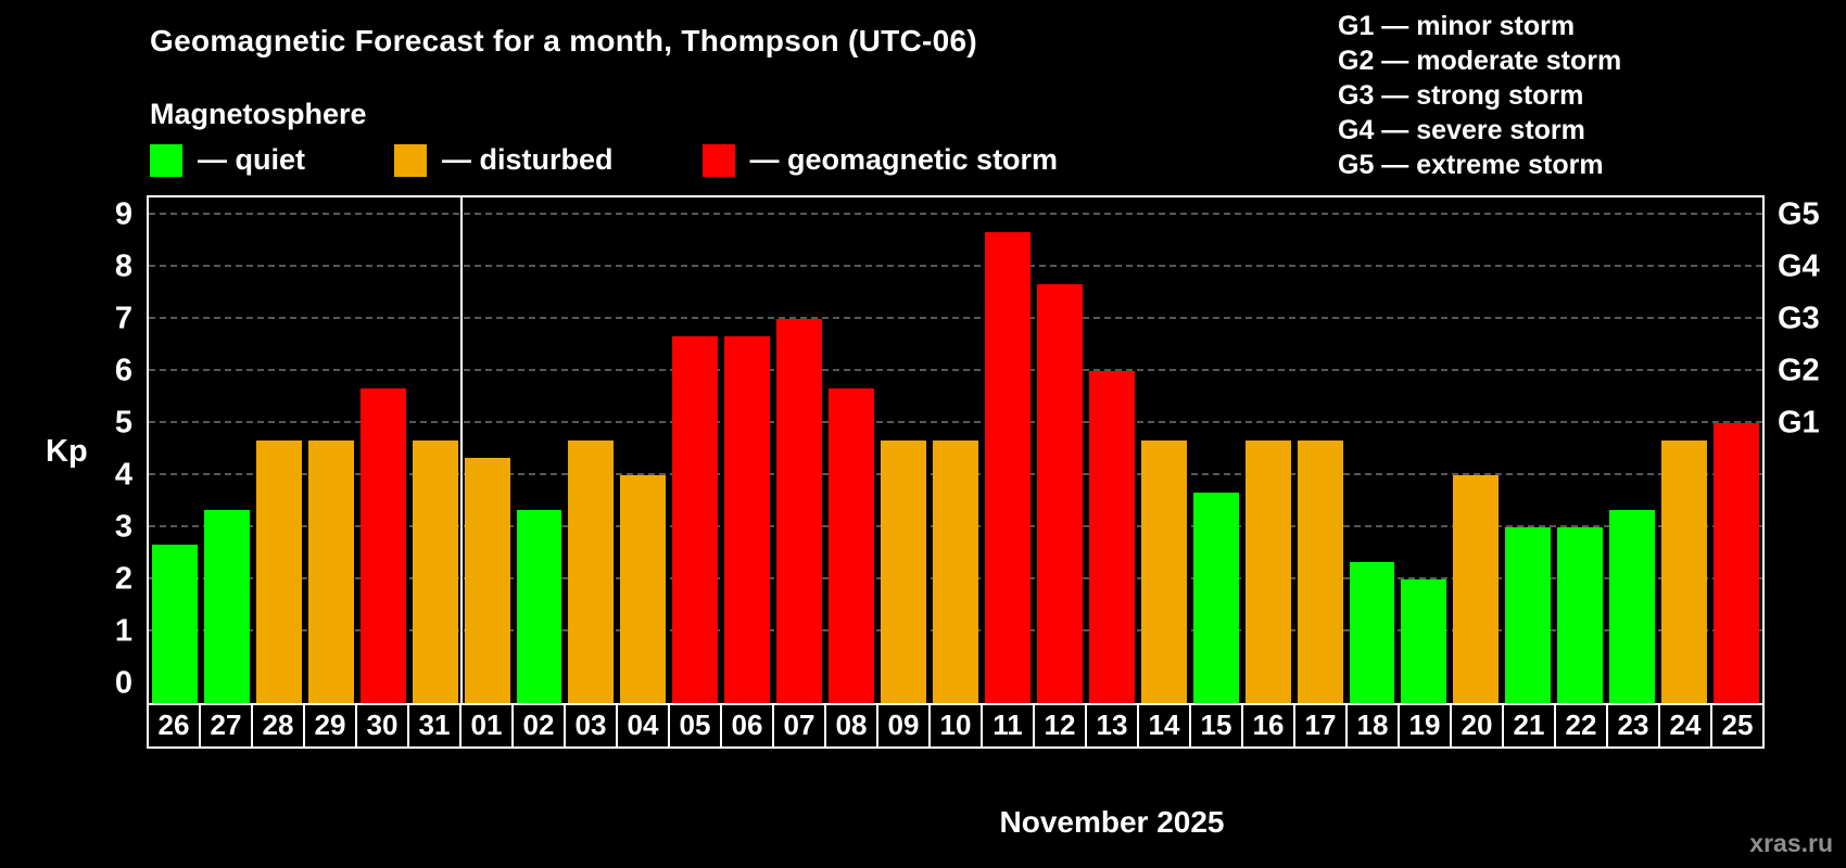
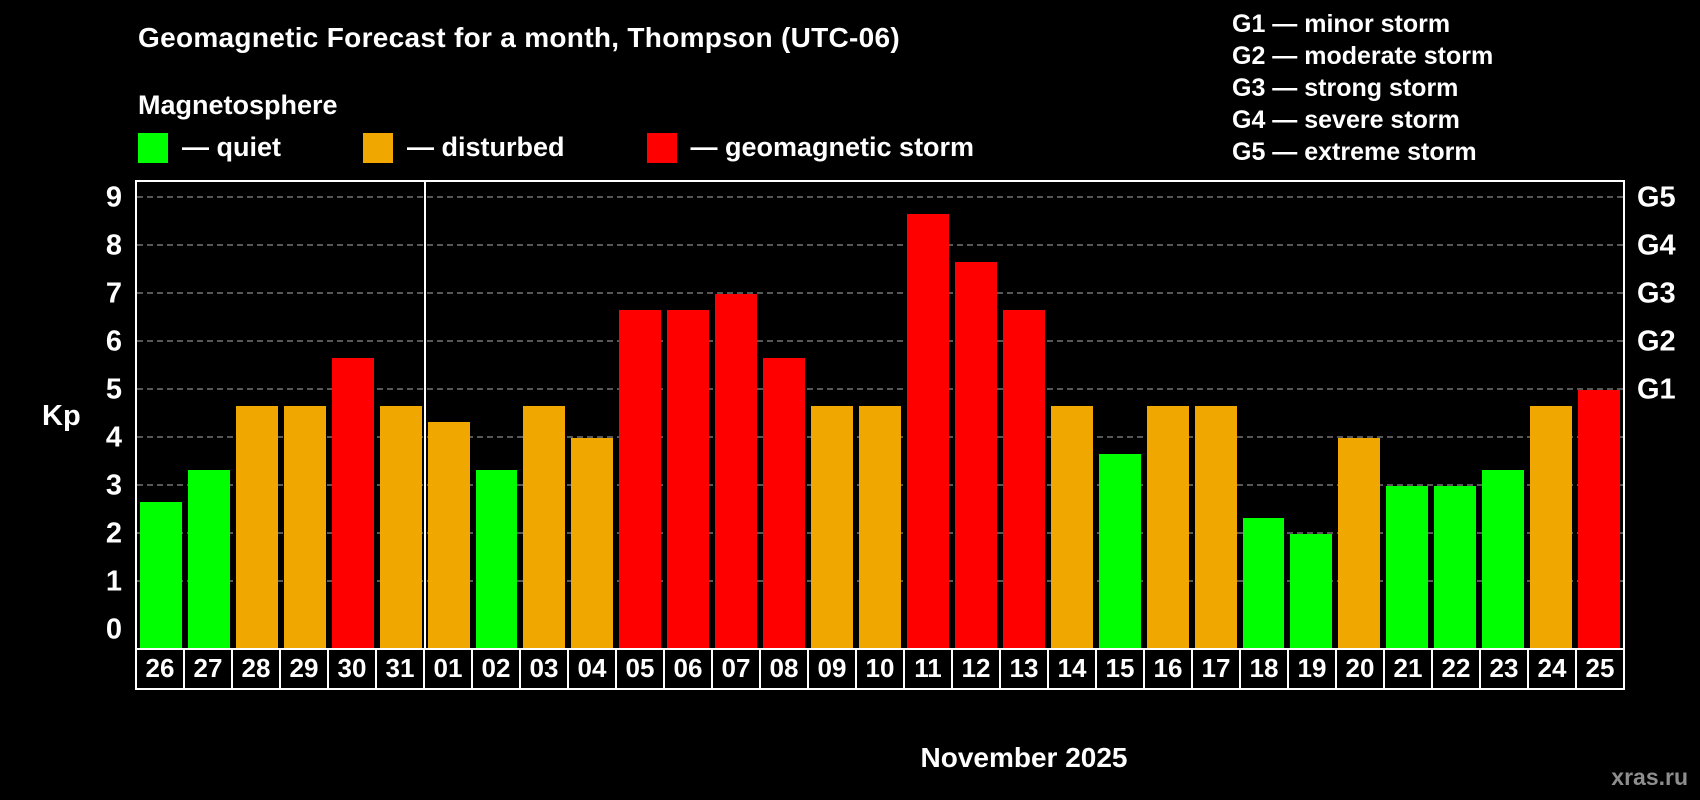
13: 6.0 -> 6.7
